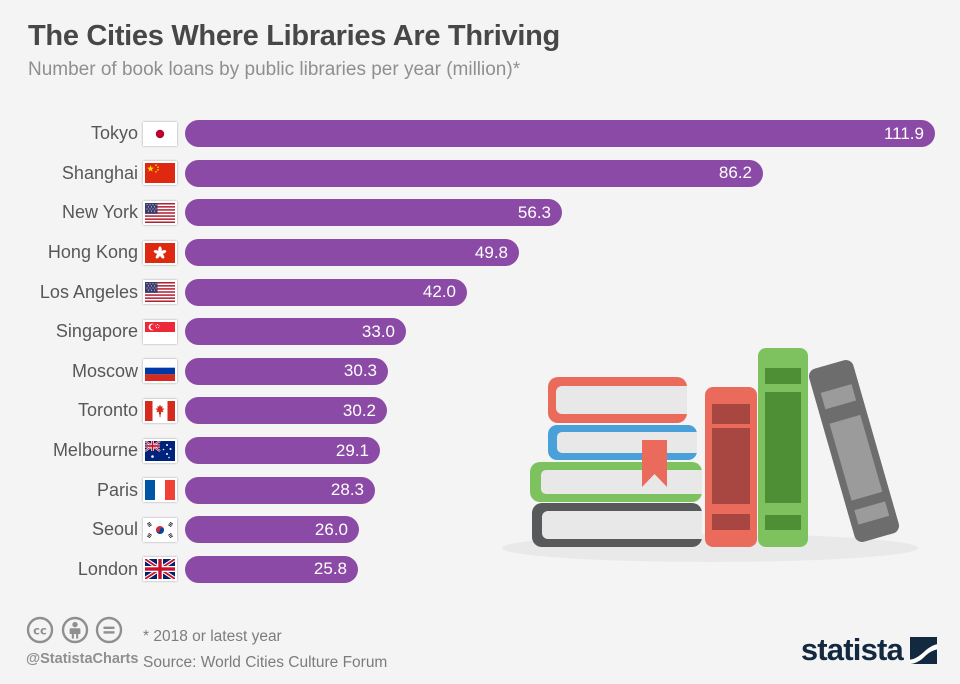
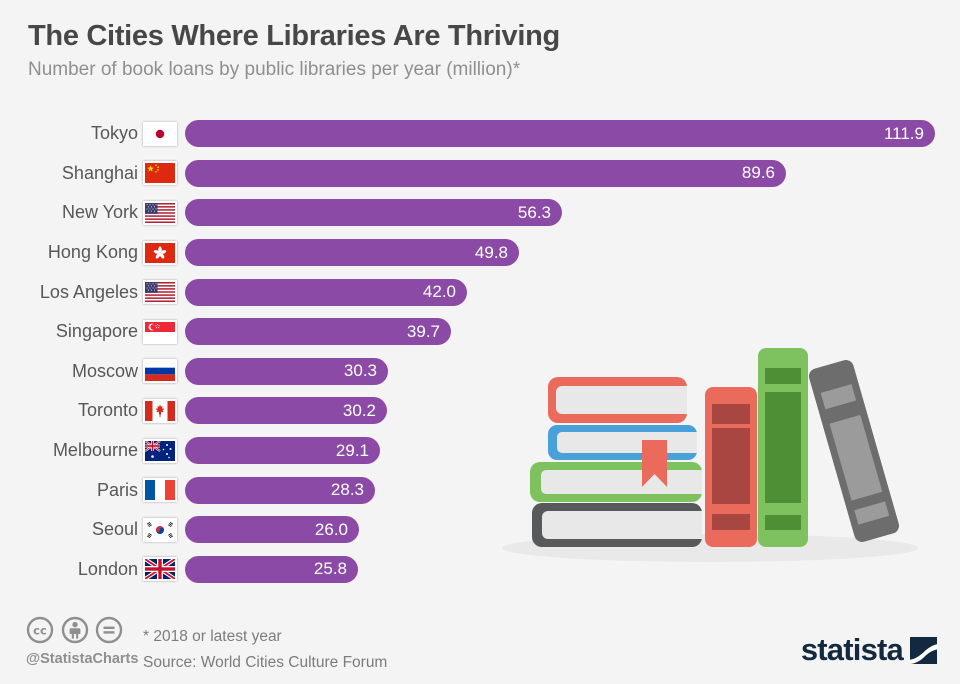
Shanghai: 86.2 -> 89.6
Singapore: 33.0 -> 39.7
